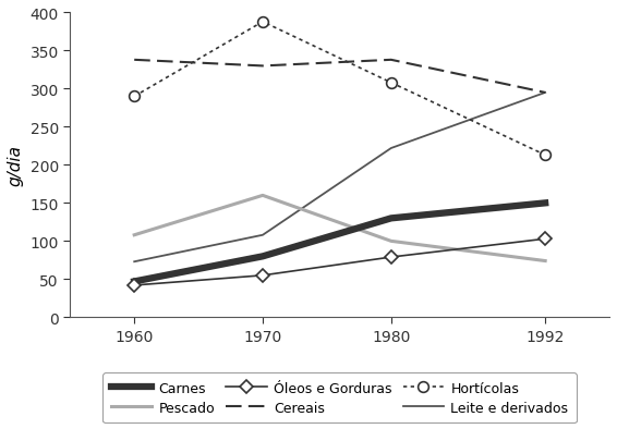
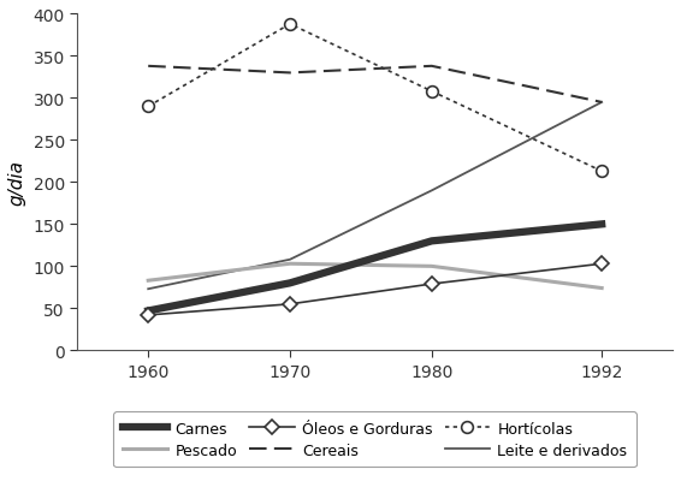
Pescado/1960: 108 -> 83
Pescado/1970: 160 -> 103
Leite e derivados/1980: 222 -> 190
